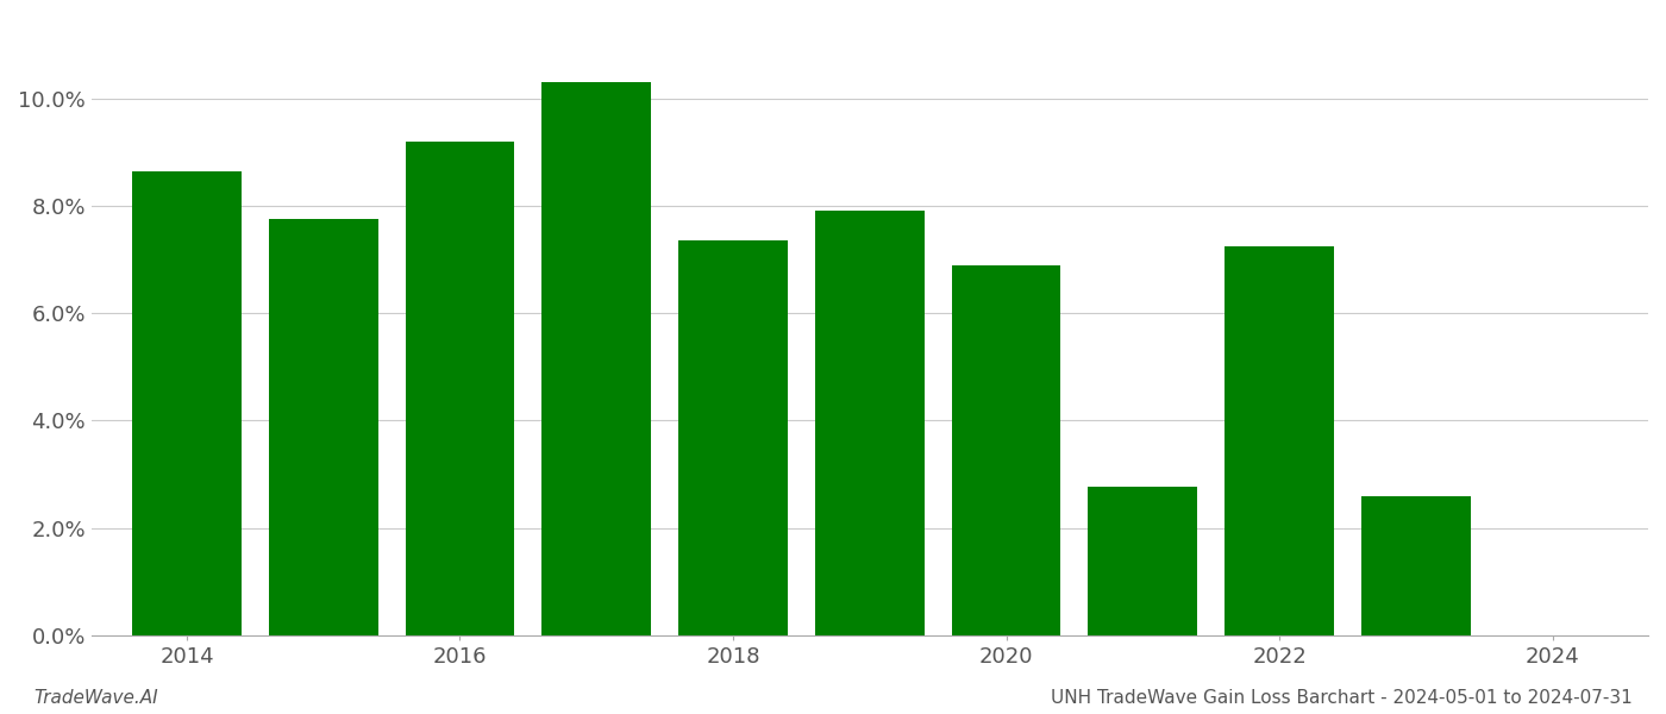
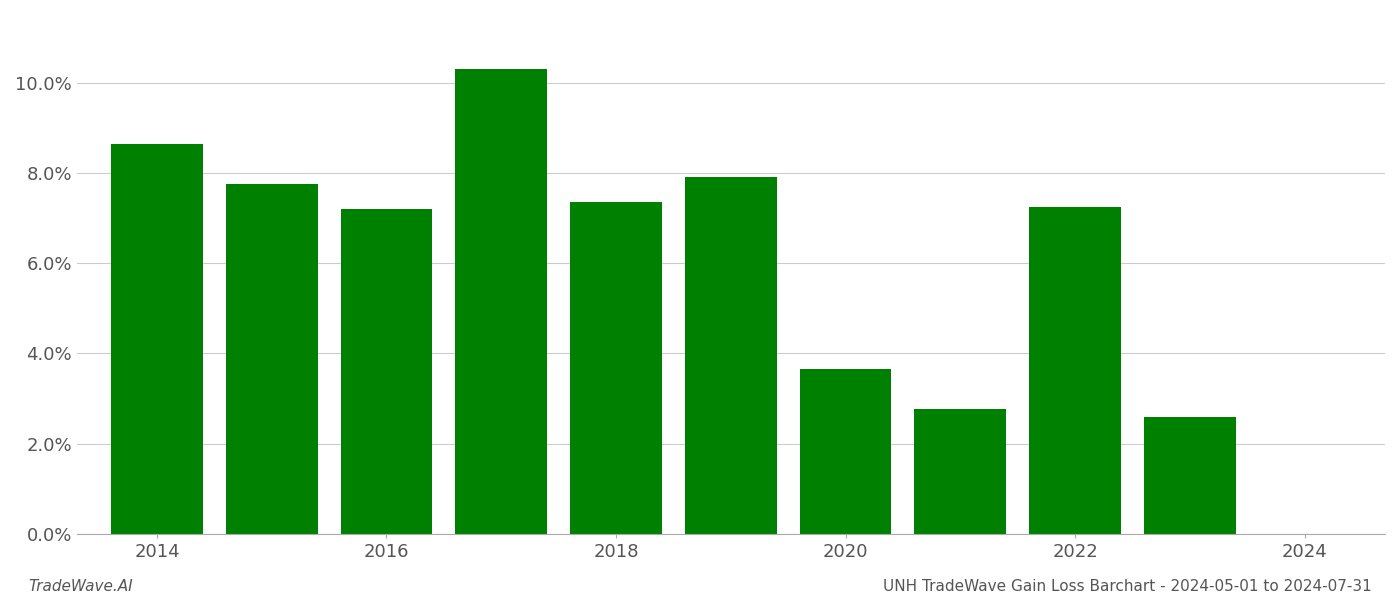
2016: 9.20% -> 7.20%
2020: 6.90% -> 3.65%
